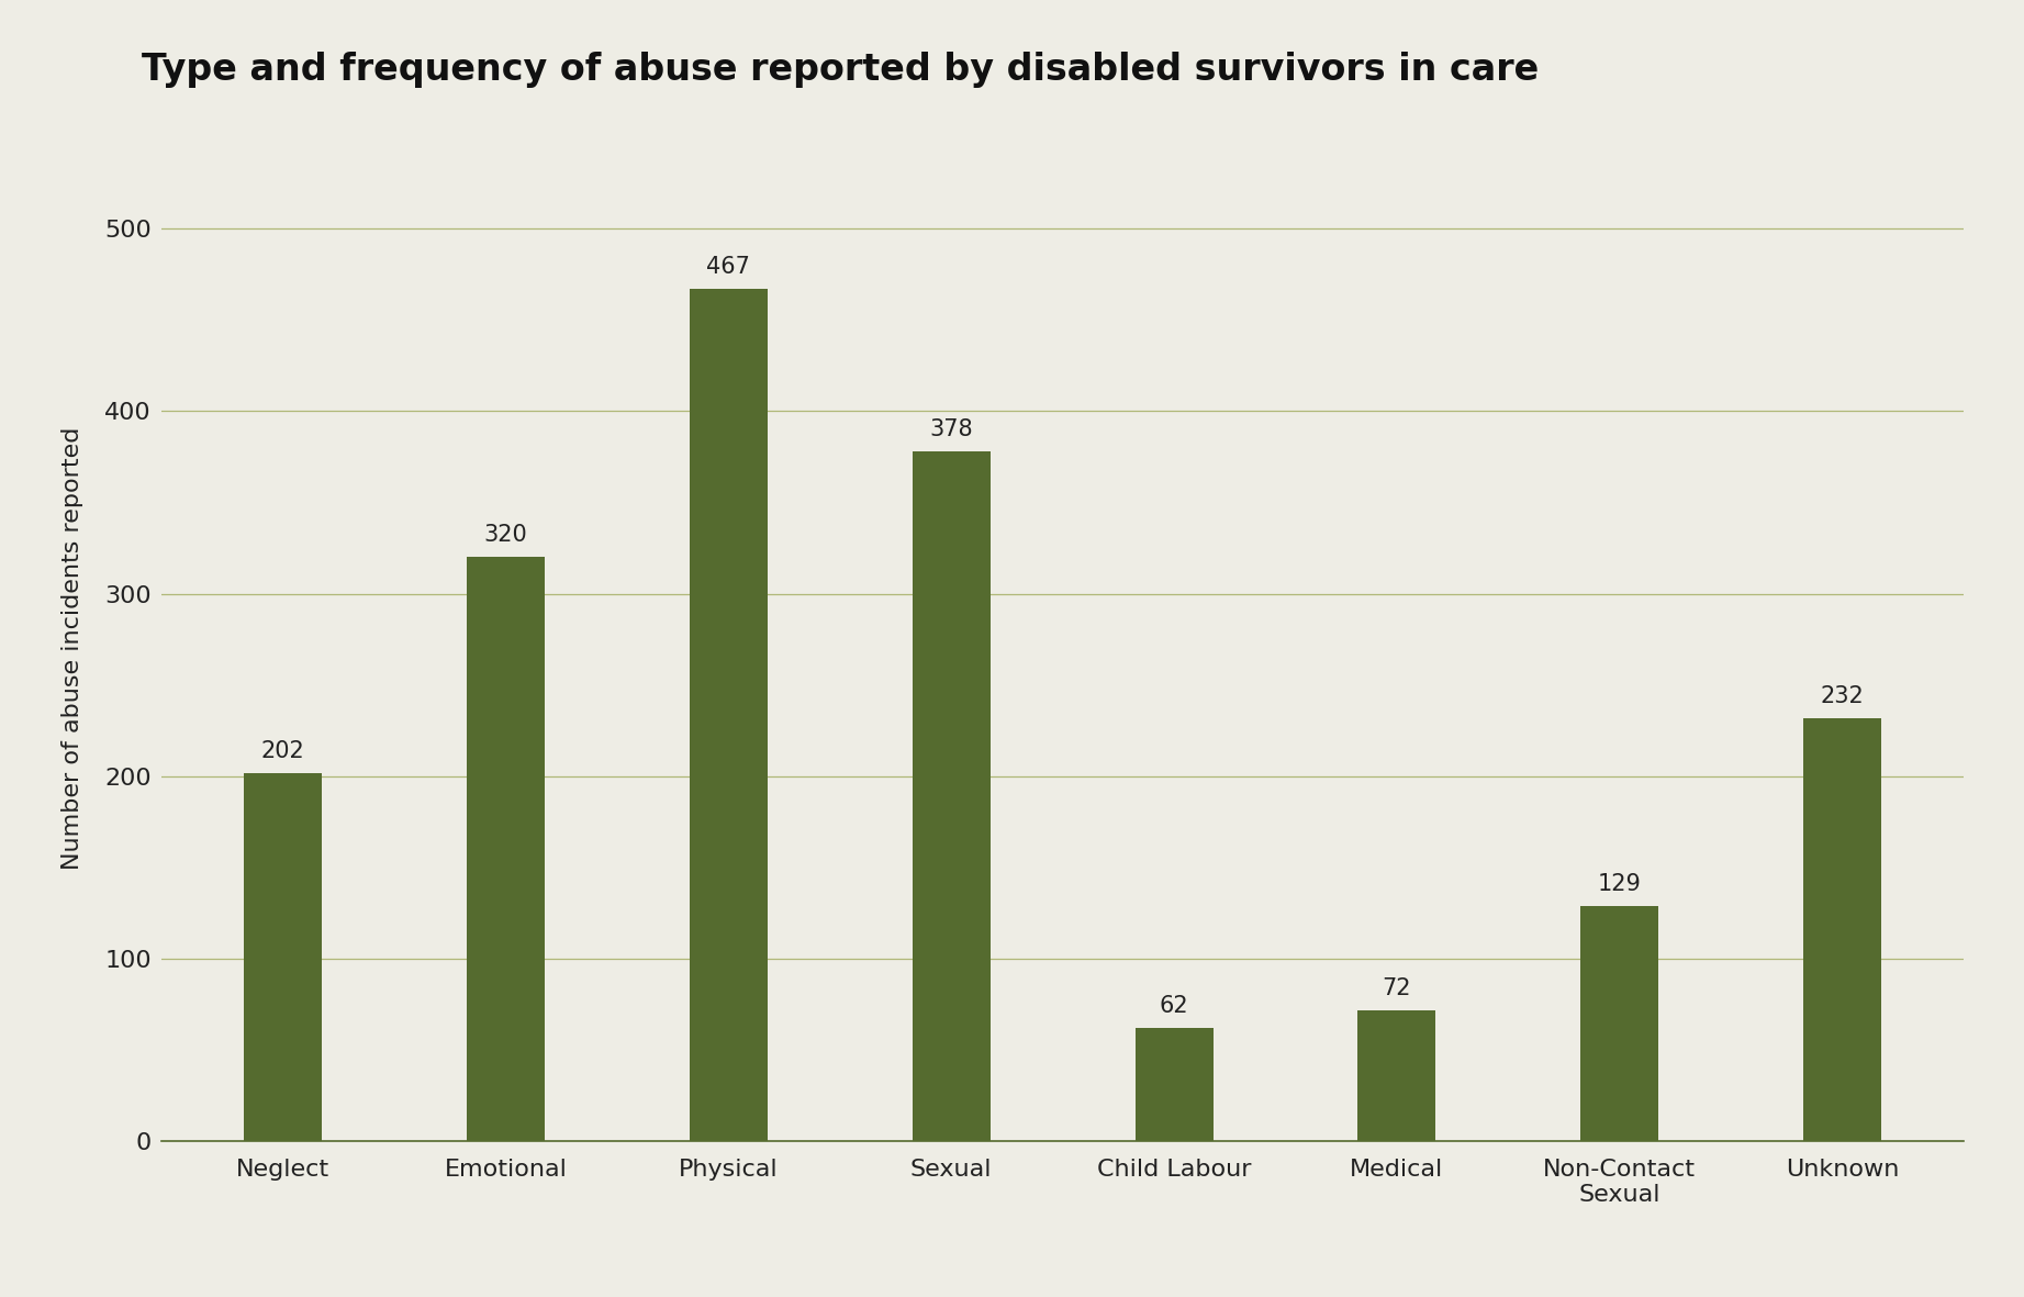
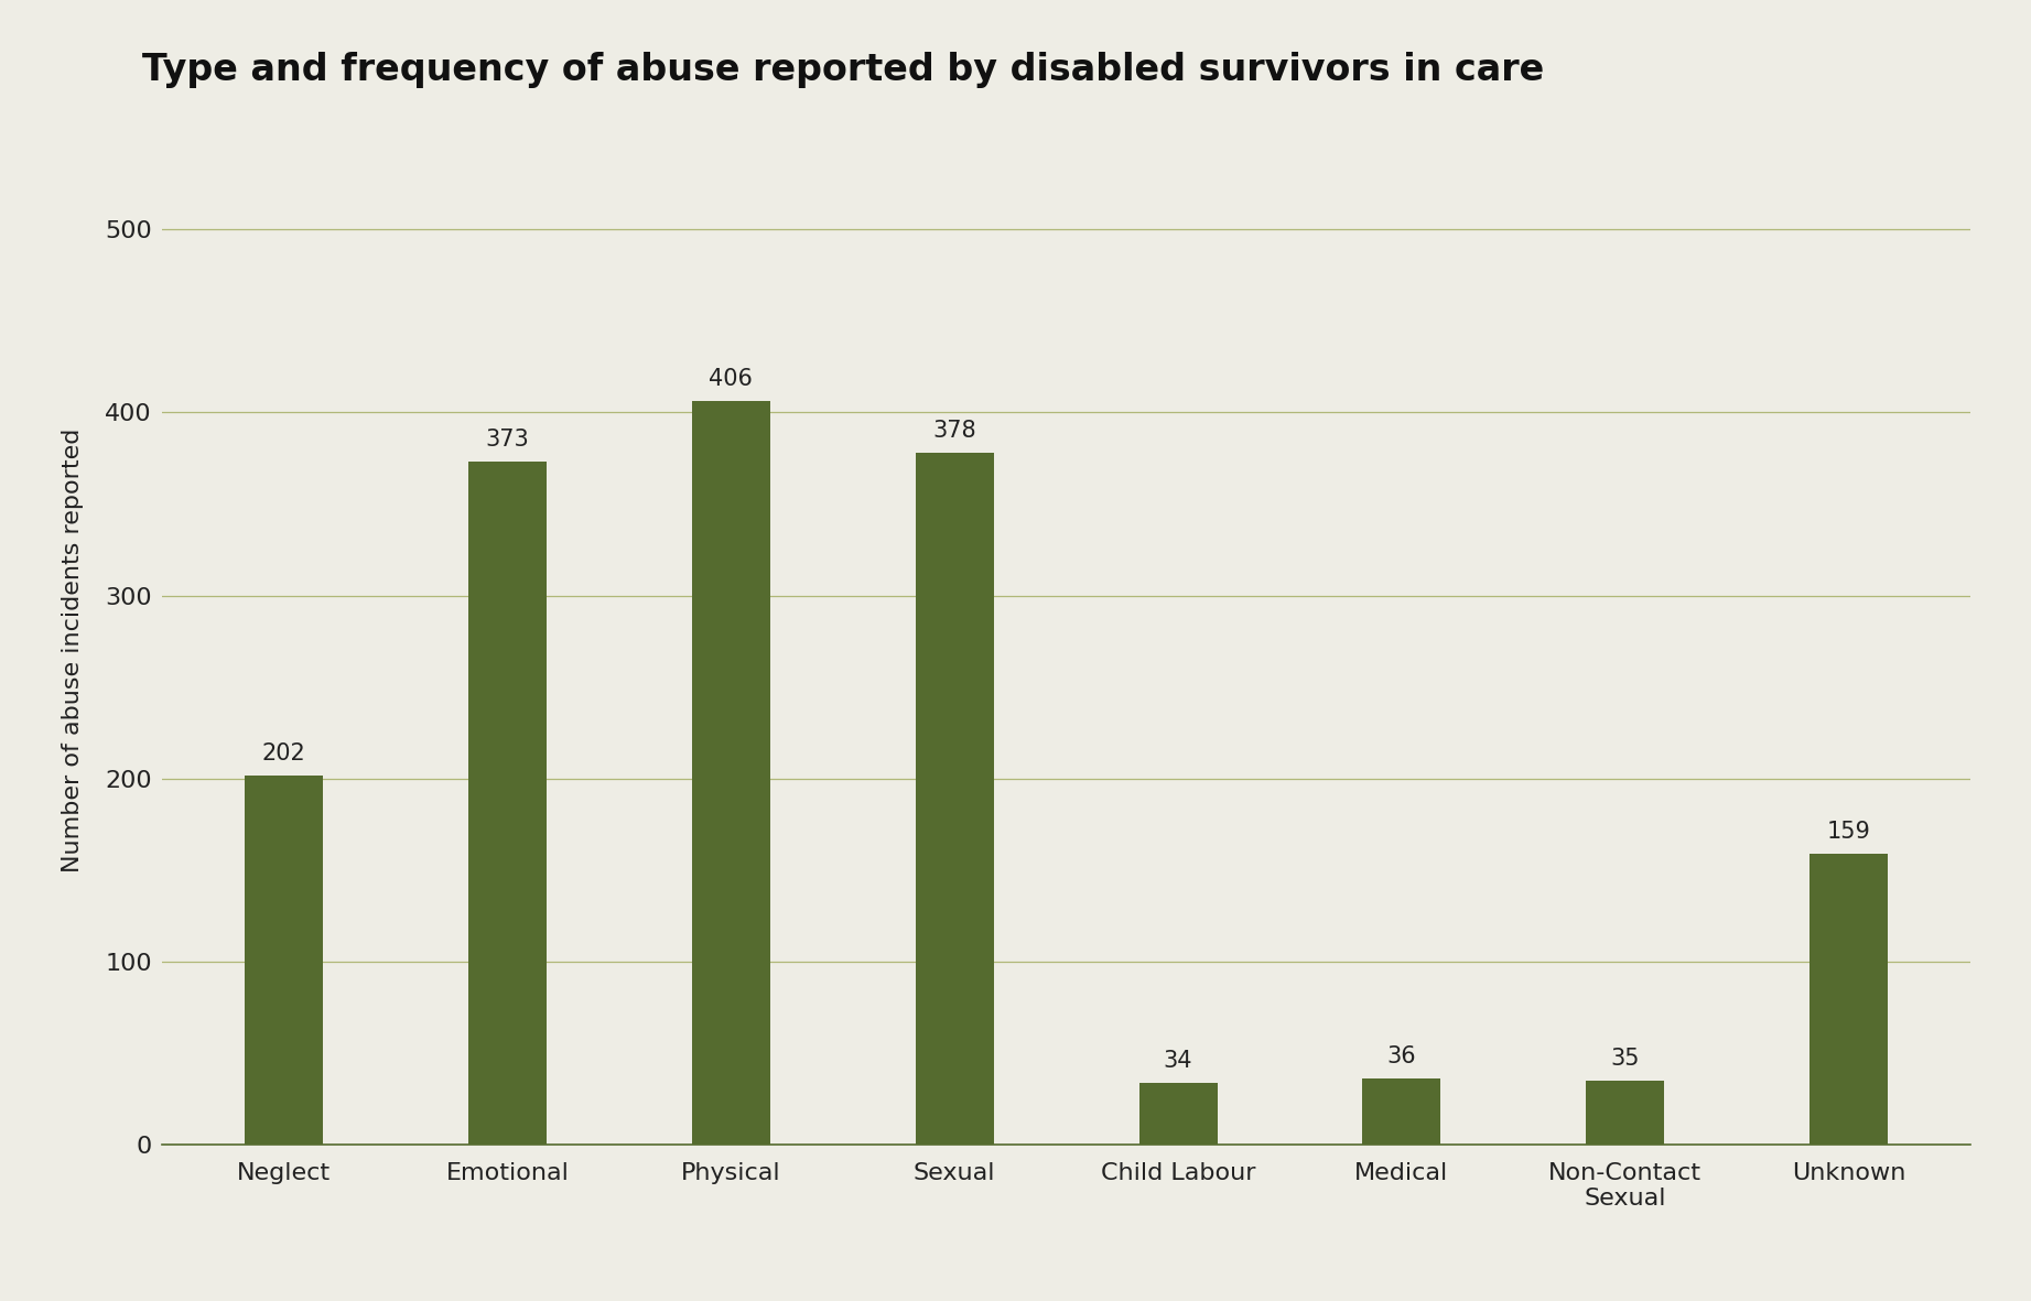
Emotional: 320 -> 373
Physical: 467 -> 406
Child Labour: 62 -> 34
Medical: 72 -> 36
Non-Contact Sexual: 129 -> 35
Unknown: 232 -> 159
